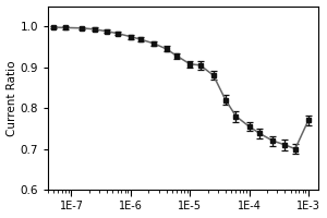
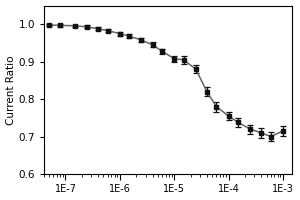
1E-3: 0.770 -> 0.715
